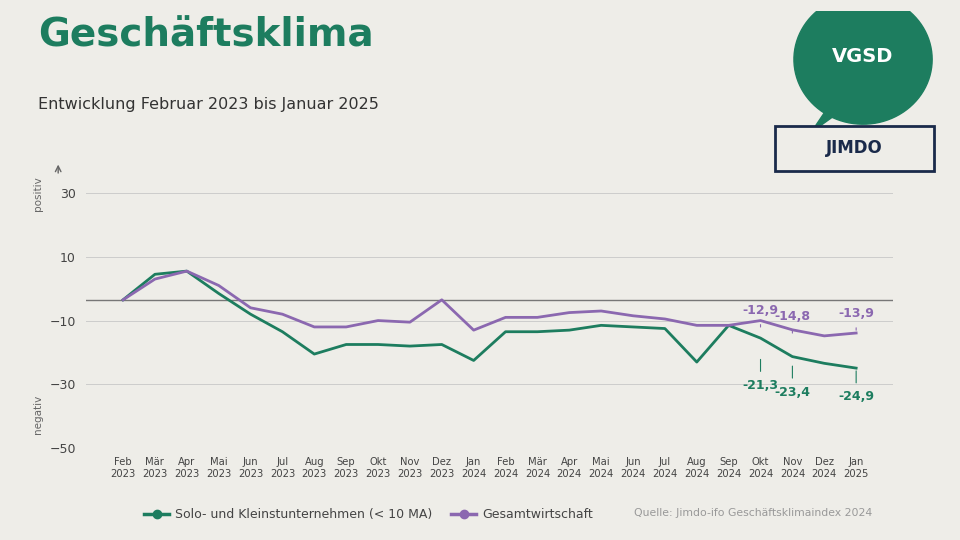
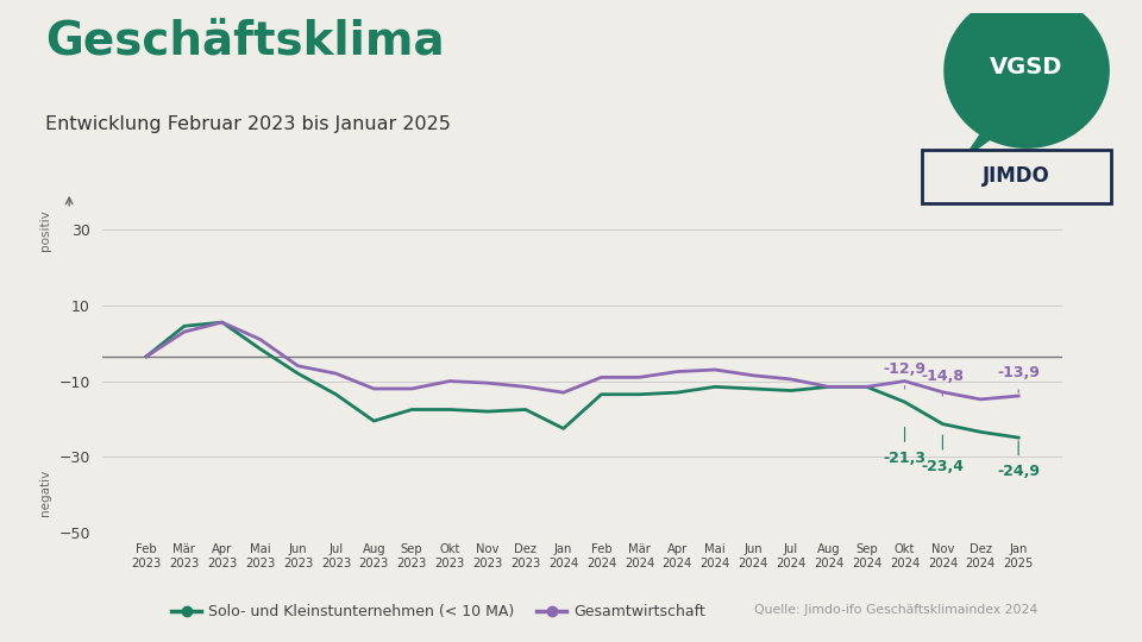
Gesamtwirtschaft/Dez 2023: -3.5 -> -11.5
Solo- und Kleinstunternehmen (< 10 MA)/Aug 2024: -23.0 -> -11.5
